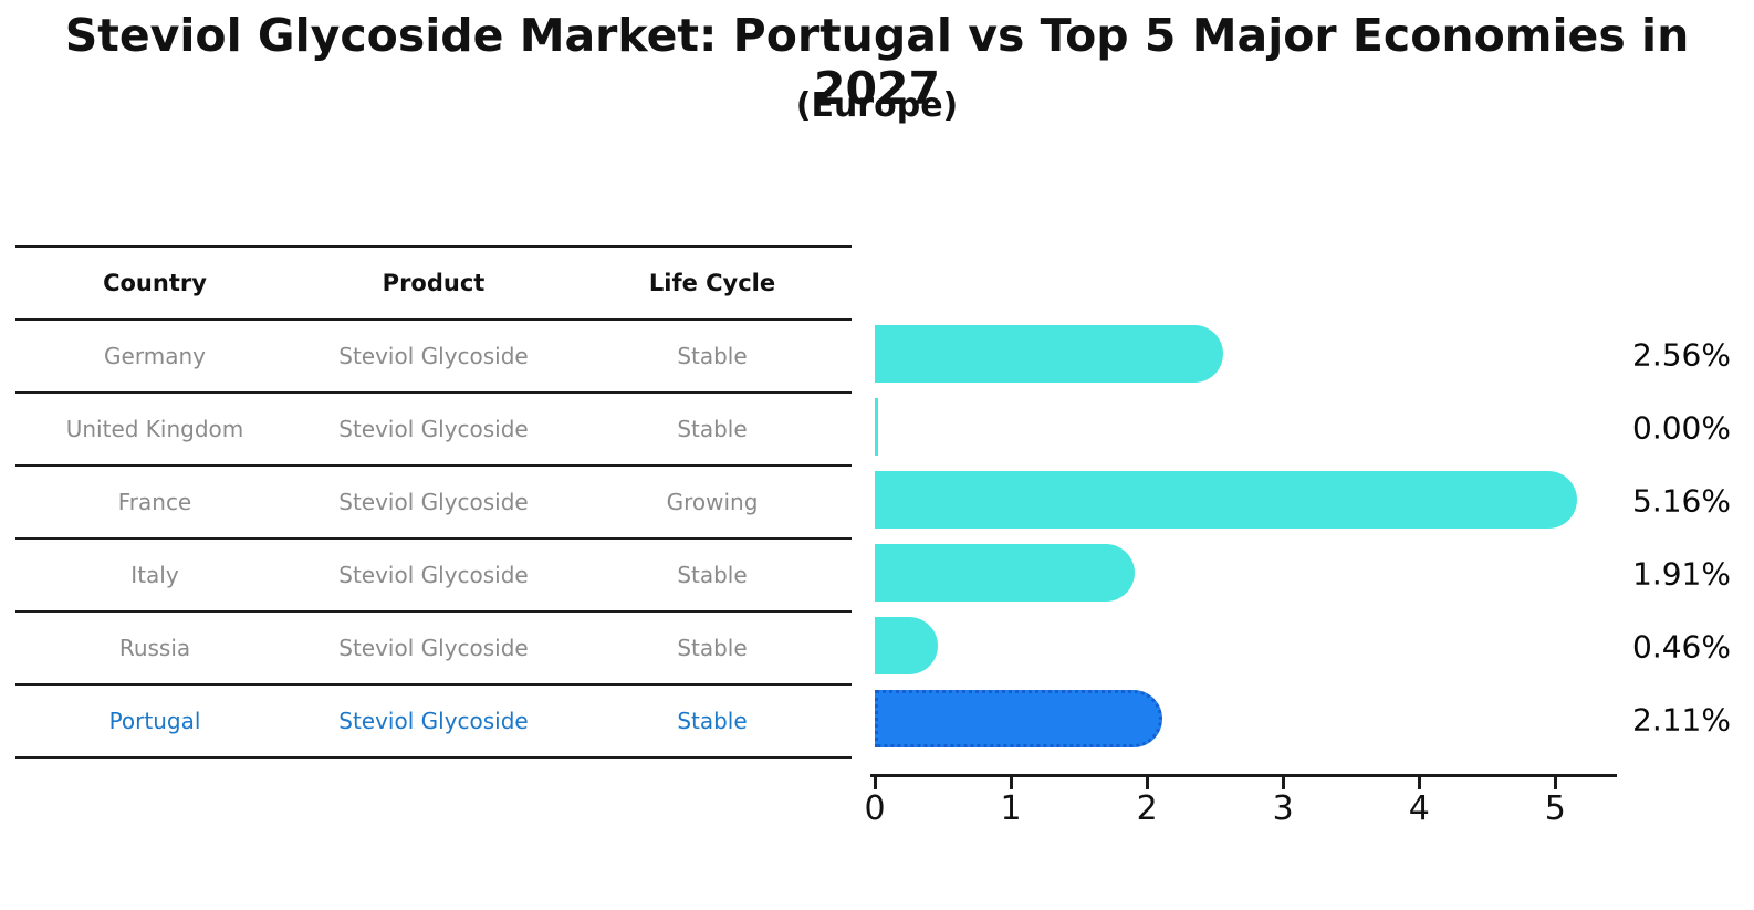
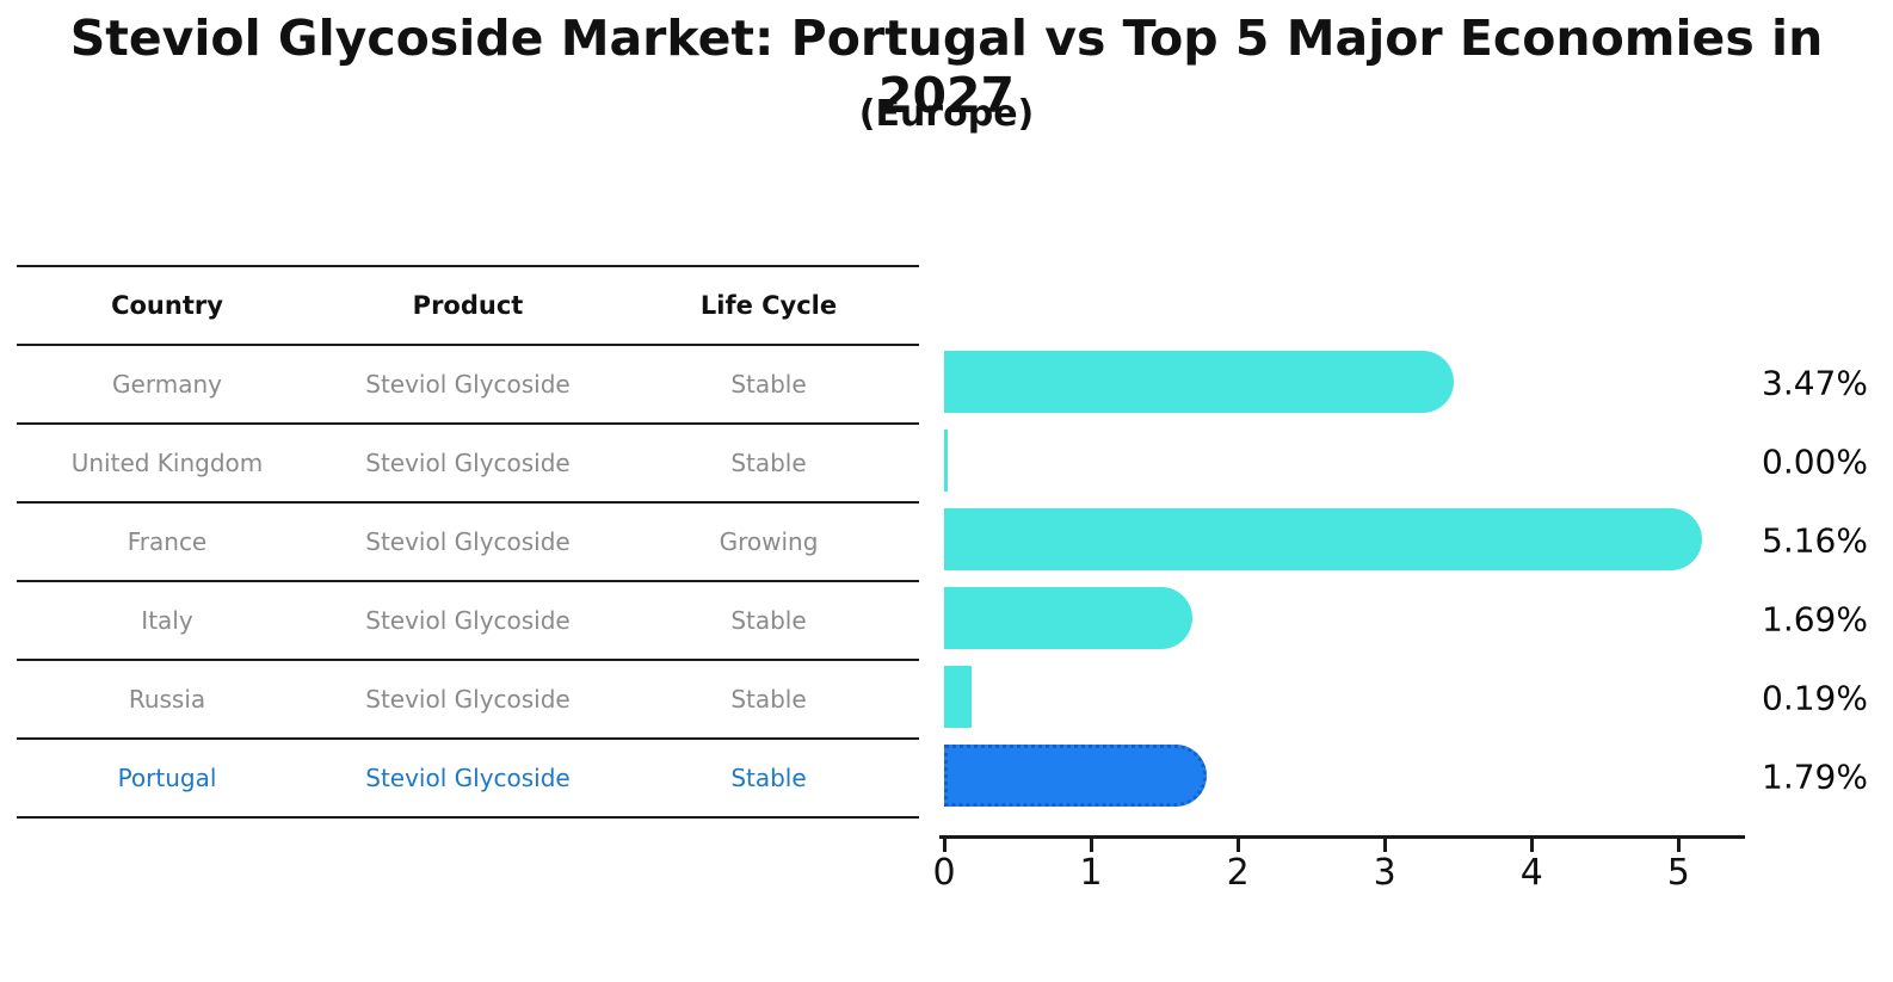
Germany: 2.56% -> 3.47%
Italy: 1.91% -> 1.69%
Russia: 0.46% -> 0.19%
Portugal: 2.11% -> 1.79%
